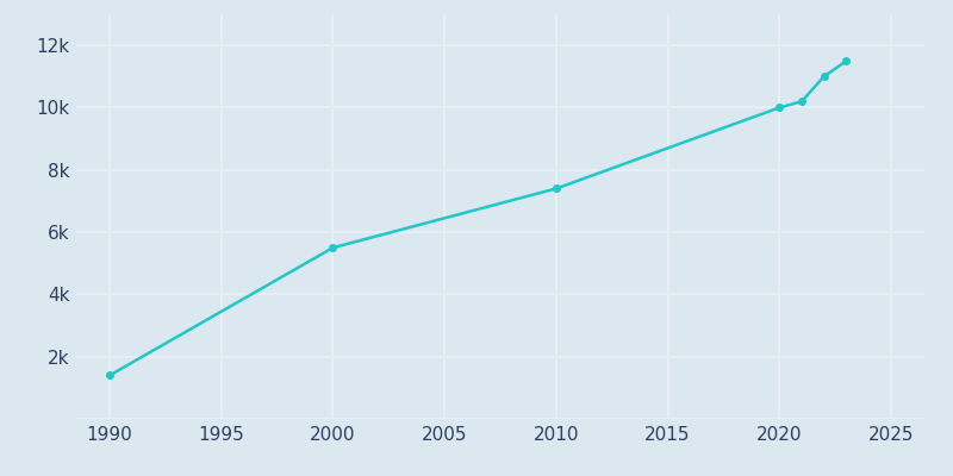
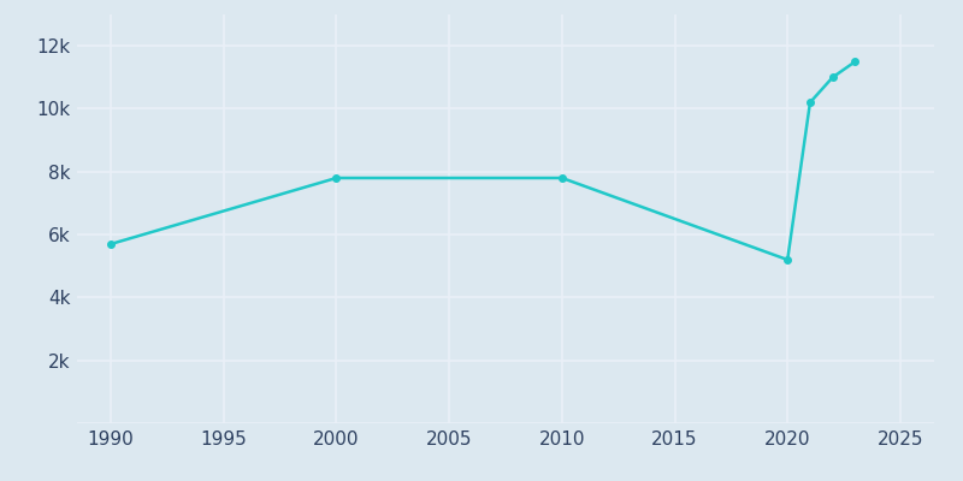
1990: 1.4k -> 5.7k
2000: 5.5k -> 7.8k
2010: 7.4k -> 7.8k
2020: 10.0k -> 5.2k
